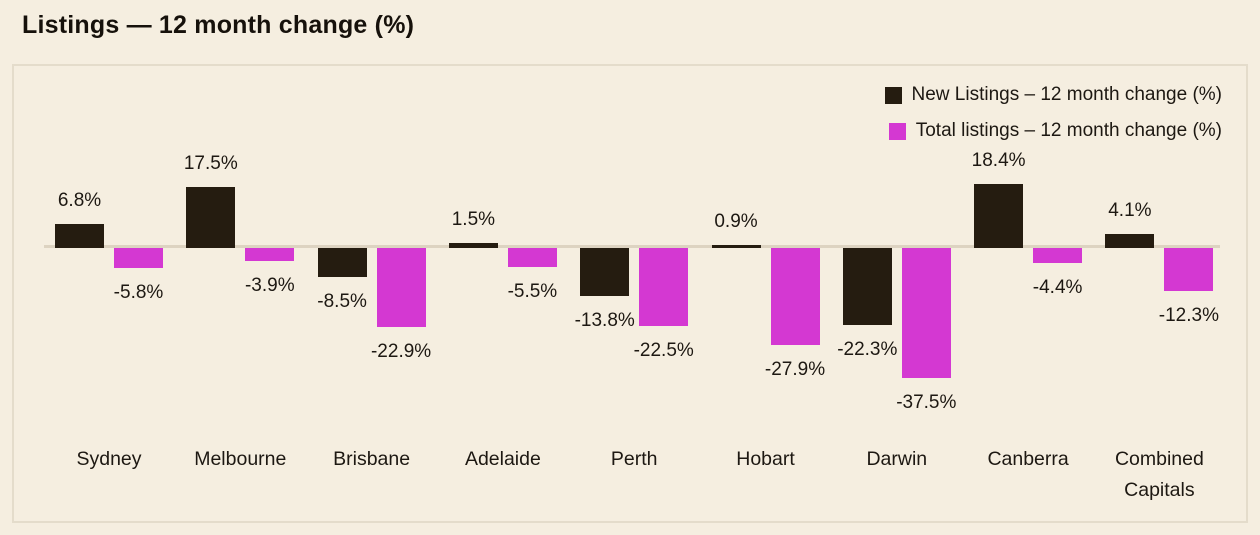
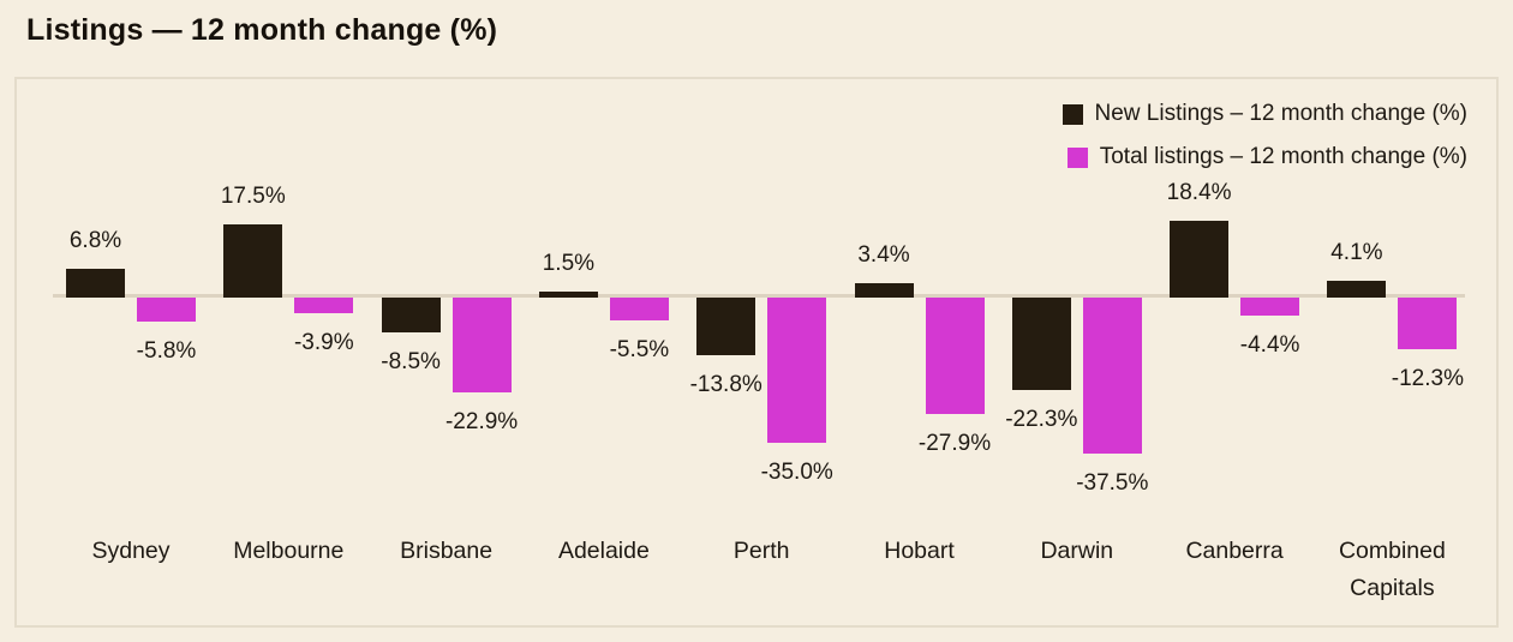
Total listings – 12 month change (%)/Perth: -22.5% -> -35.0%
New Listings – 12 month change (%)/Hobart: 0.9% -> 3.4%
